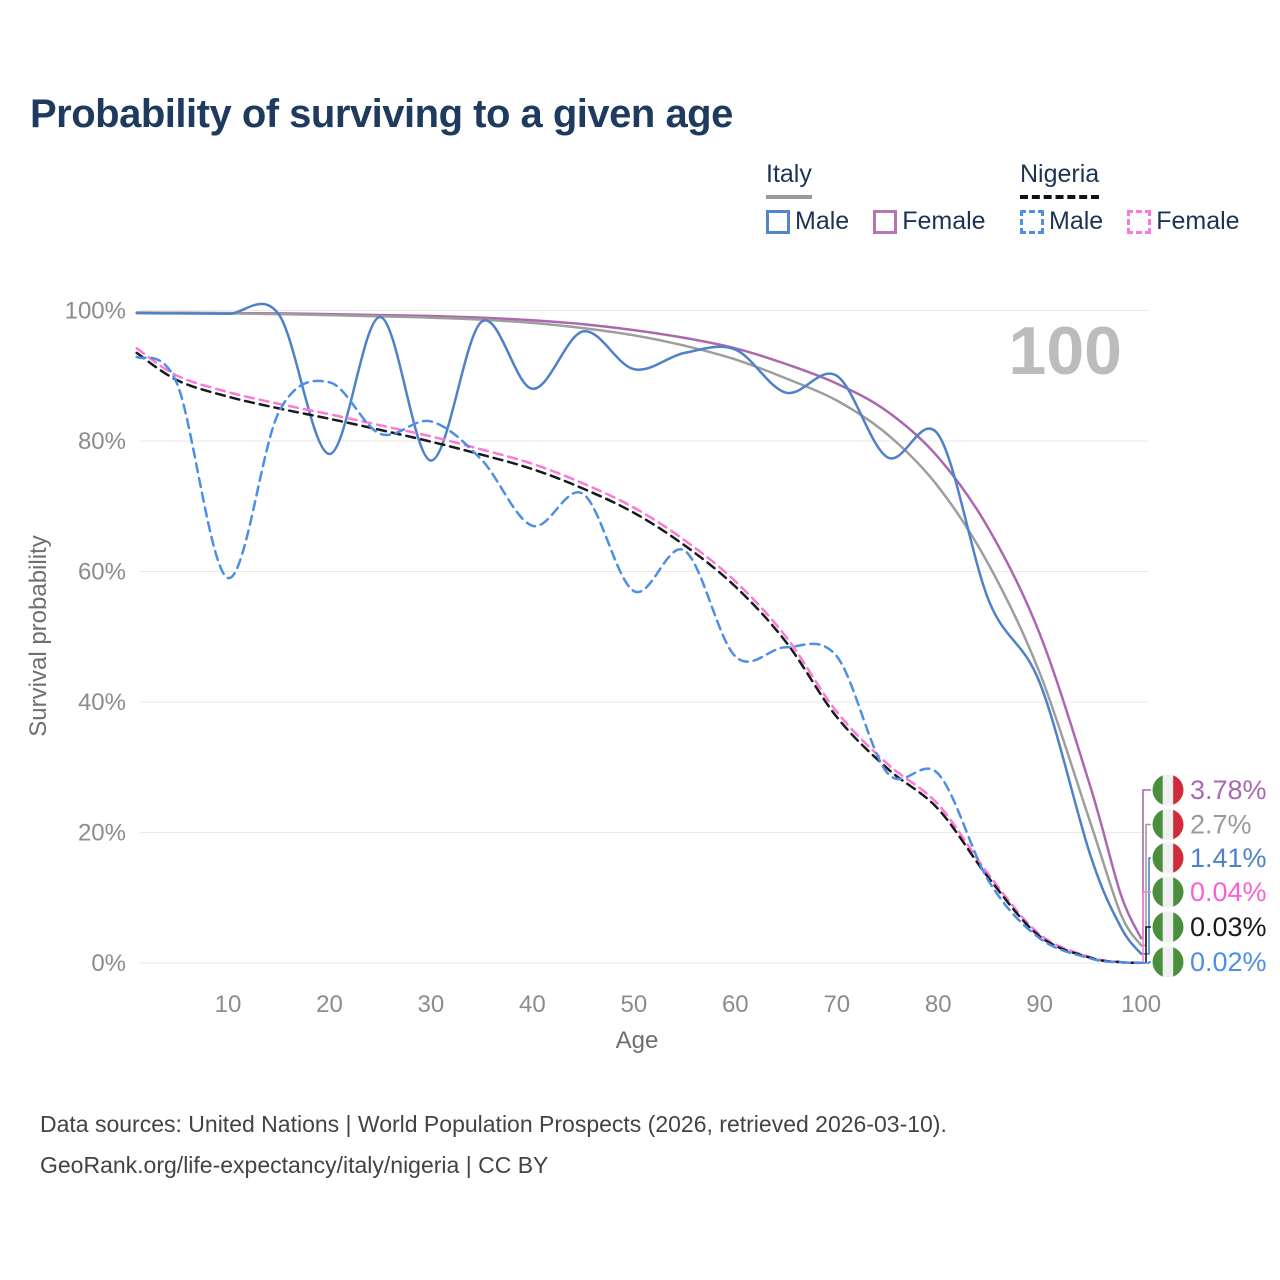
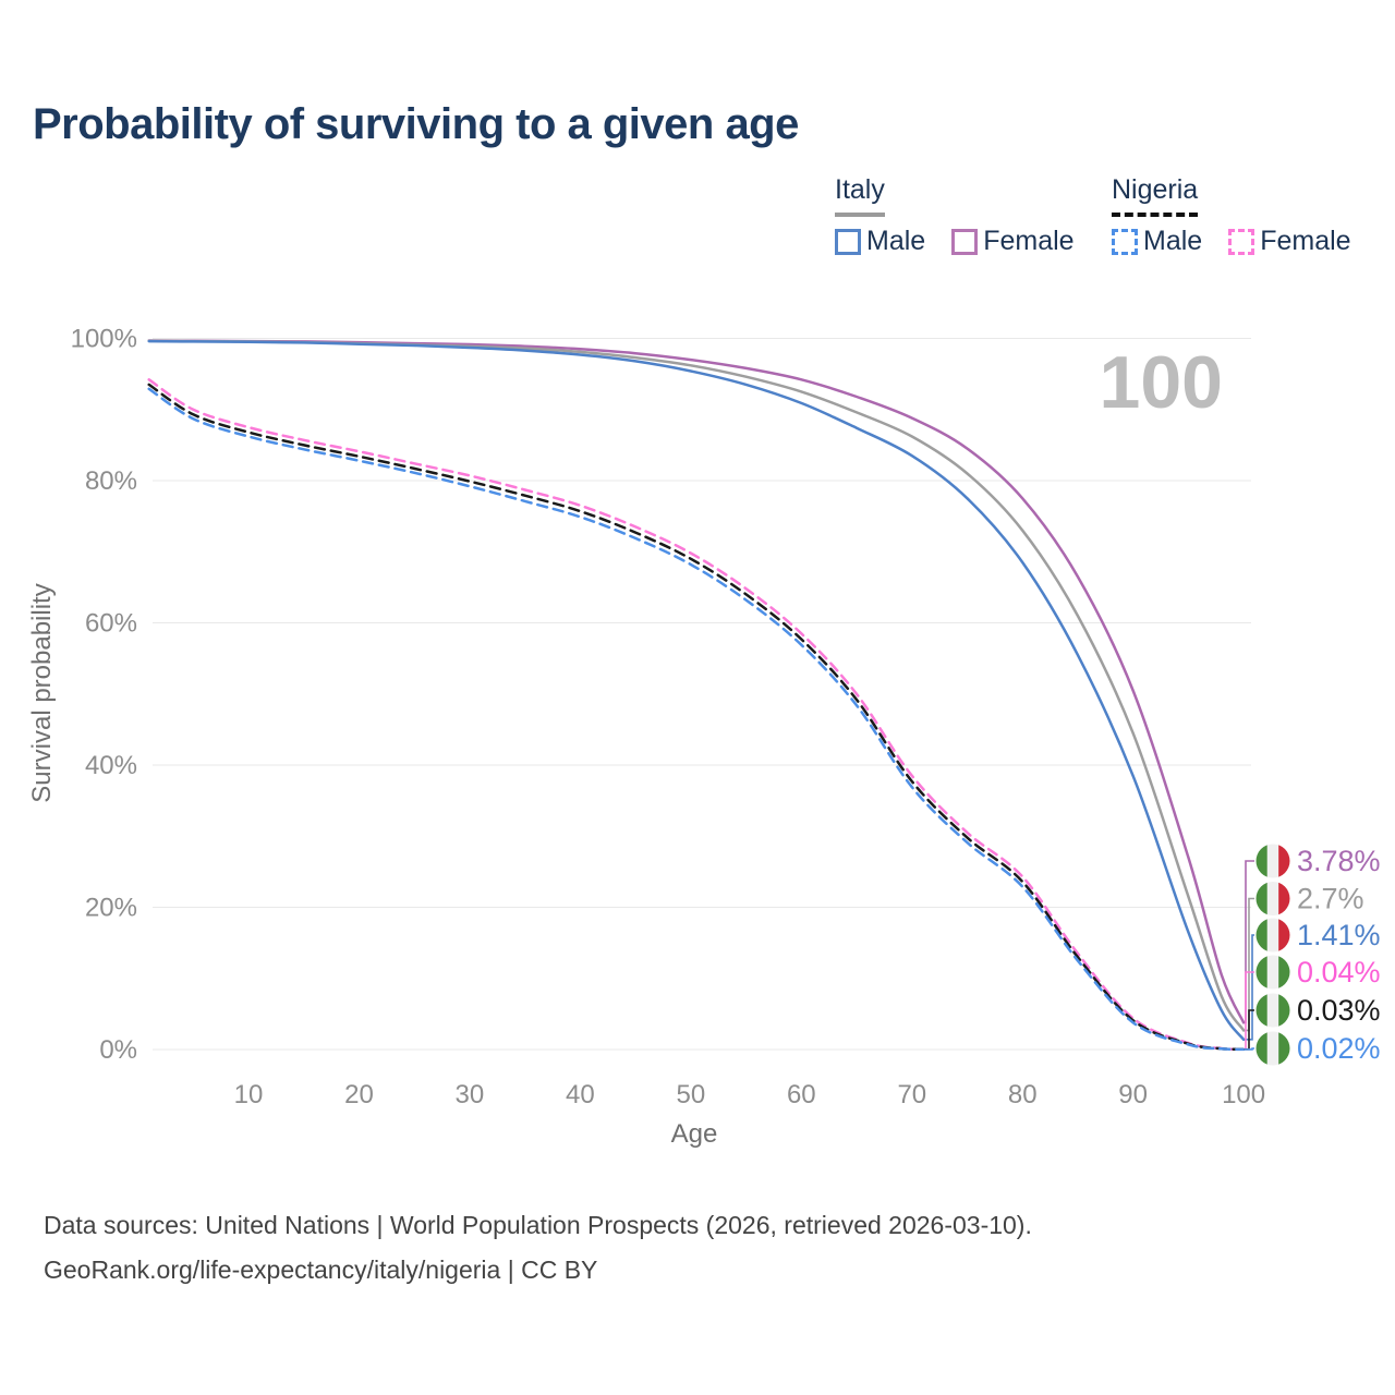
Nigeria Male/10: 59% -> 86%
Italy Male/20: 78% -> 99%
Nigeria Male/20: 89% -> 83%
Italy Male/30: 77% -> 99%
Nigeria Male/30: 83% -> 79%
Italy Male/40: 88% -> 98%
Nigeria Male/40: 67% -> 75%
Italy Male/50: 91% -> 95%
Nigeria Male/50: 57% -> 68%
Italy Male/60: 94% -> 91%
Nigeria Male/60: 47% -> 57%
Italy Male/70: 90% -> 84%
Nigeria Male/70: 47% -> 37%
Italy Male/80: 81% -> 68%
Nigeria Male/80: 29% -> 23%
Italy Male/90: 43% -> 38%
